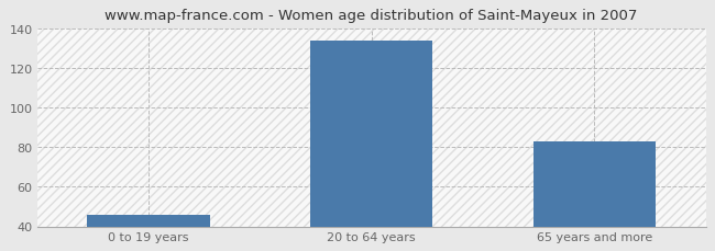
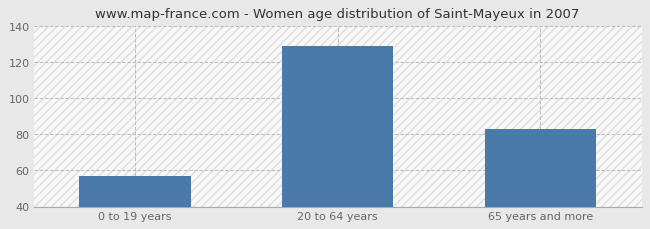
0 to 19 years: 46 -> 57
20 to 64 years: 134 -> 129
